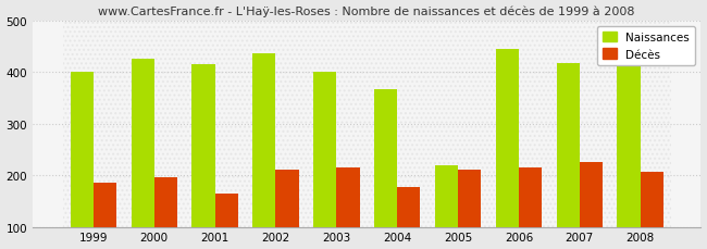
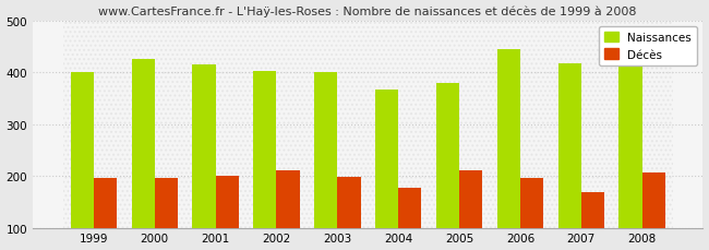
Décès/1999: 185 -> 197
Décès/2001: 165 -> 201
Naissances/2002: 435 -> 403
Décès/2003: 215 -> 199
Naissances/2005: 220 -> 380
Décès/2006: 215 -> 197
Décès/2007: 225 -> 169
